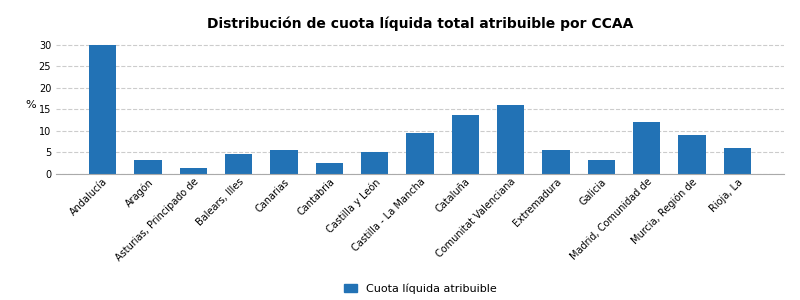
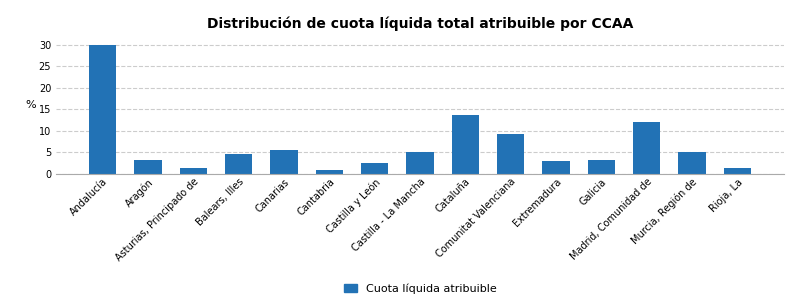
Cantabria: 2.5 -> 1.0
Castilla y León: 5.0 -> 2.5
Castilla - La Mancha: 9.5 -> 5.2
Comunitat Valenciana: 16.0 -> 9.3
Extremadura: 5.5 -> 3.0
Murcia, Región de: 9.0 -> 5.1
Rioja, La: 6.0 -> 1.5
